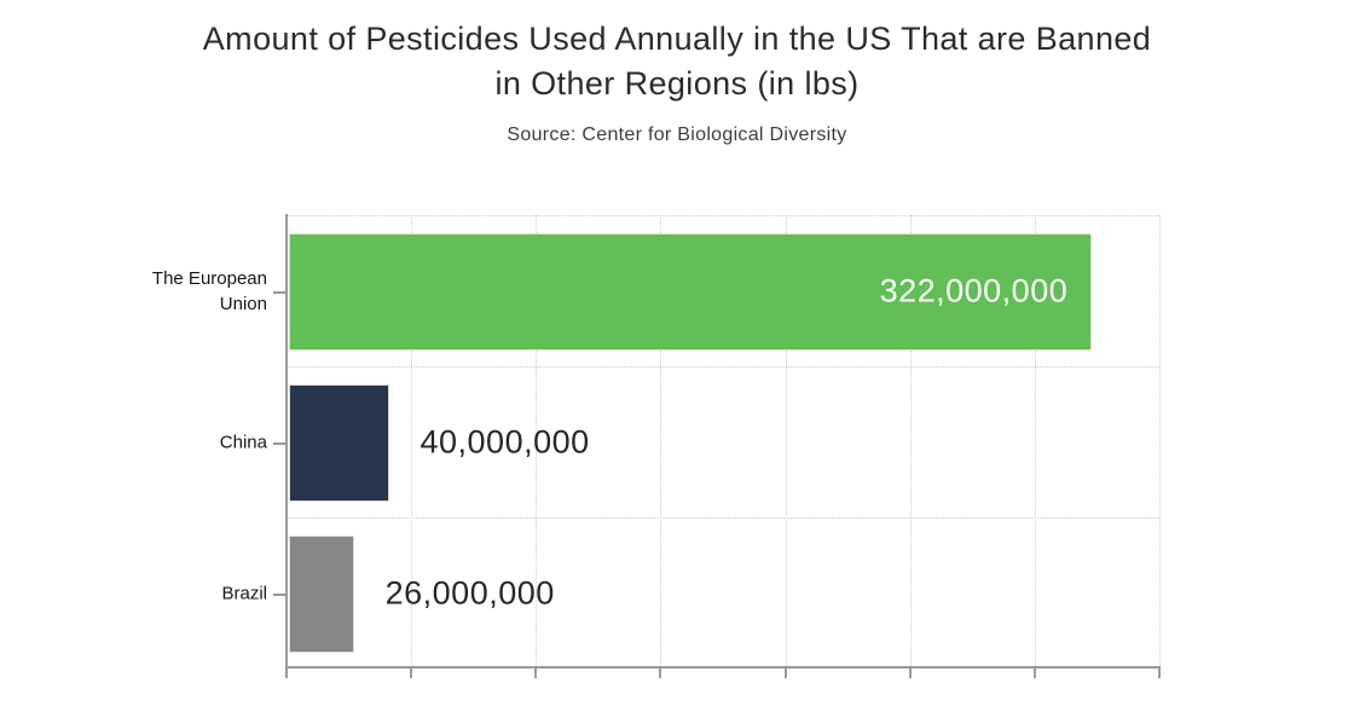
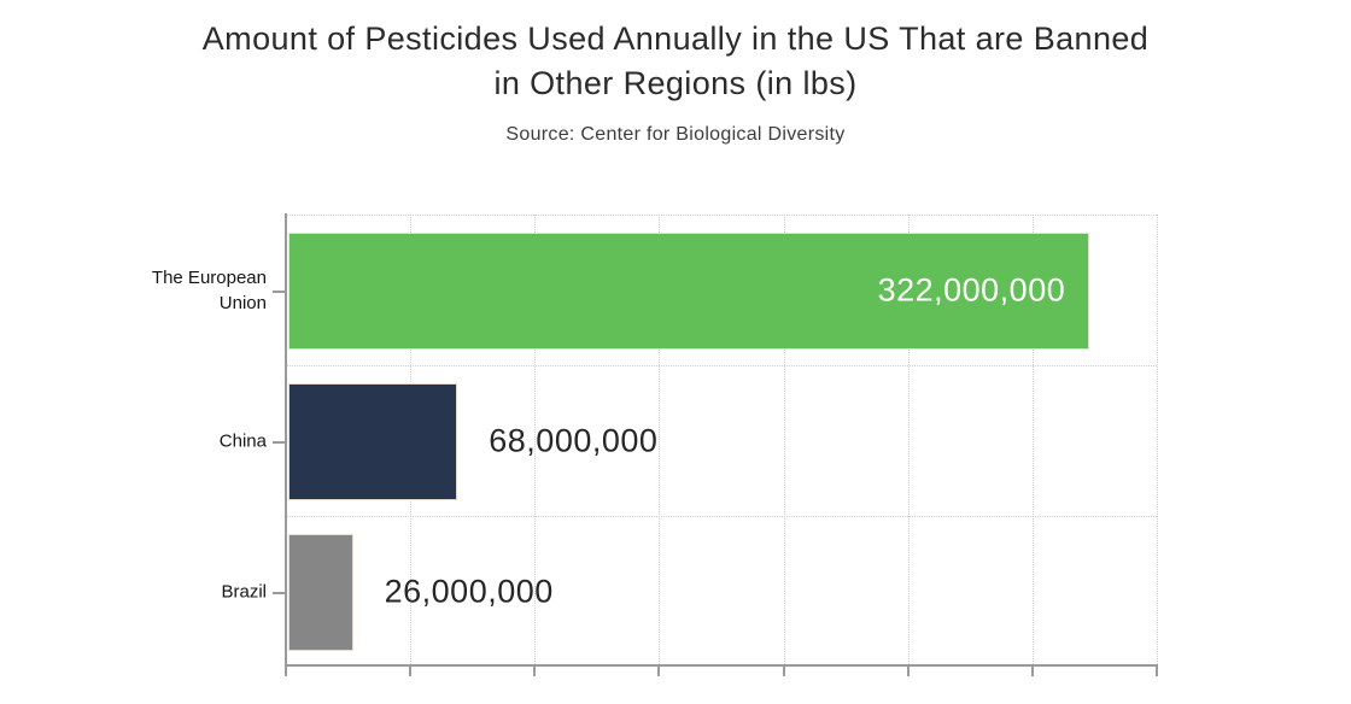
China: 40,000,000 -> 68,000,000
